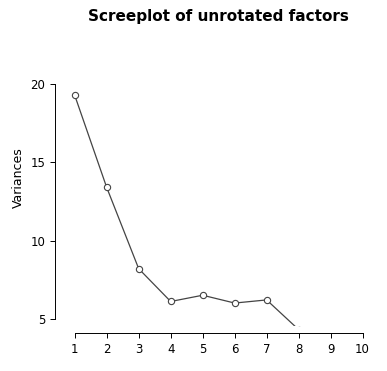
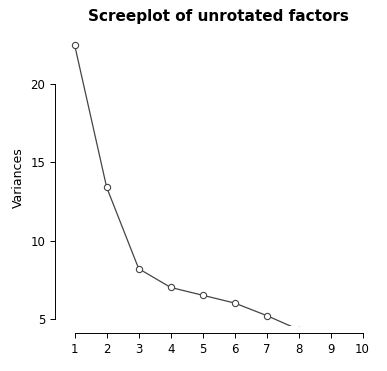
1: 19.3 -> 22.5
4: 6.1 -> 7.0
7: 6.2 -> 5.2
